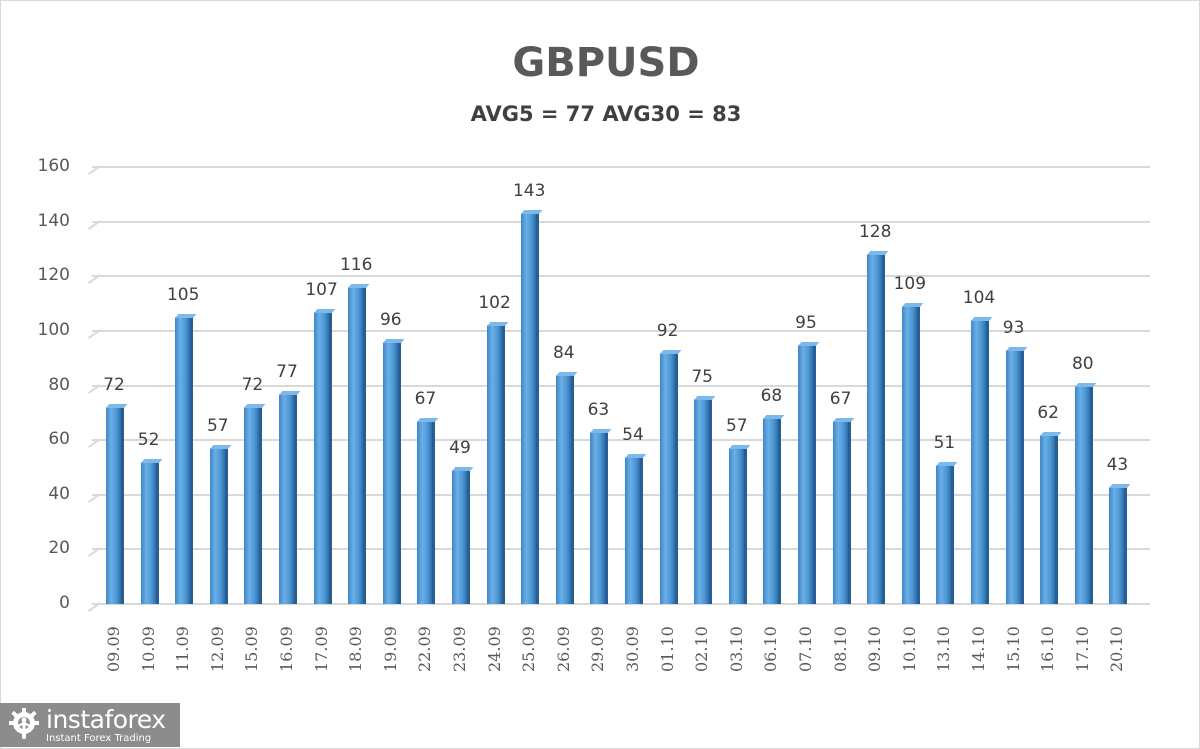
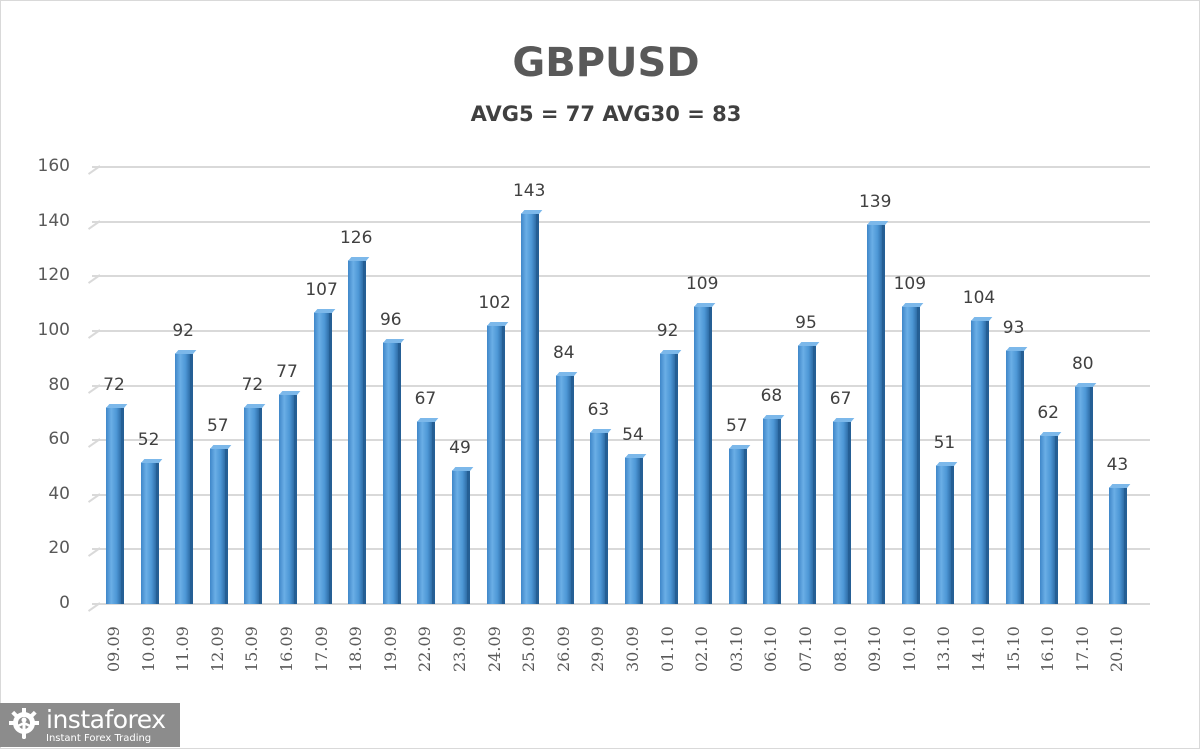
11.09: 105 -> 92
18.09: 116 -> 126
02.10: 75 -> 109
09.10: 128 -> 139
